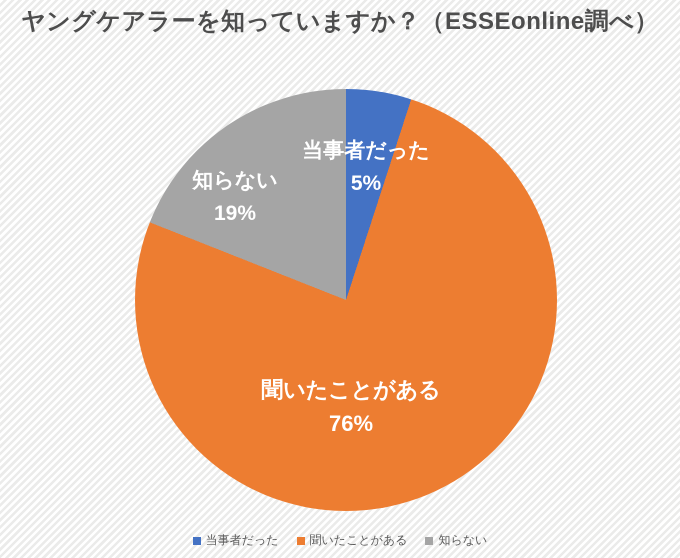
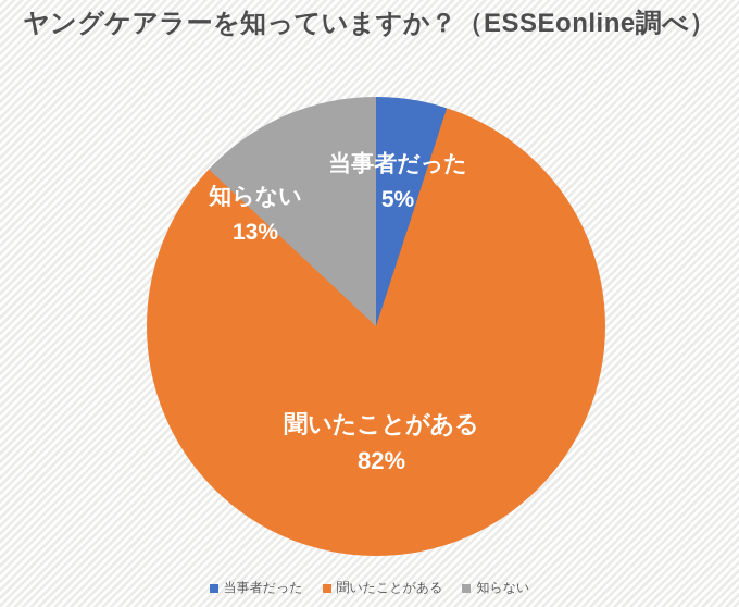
聞いたことがある: 76% -> 82%
知らない: 19% -> 13%
